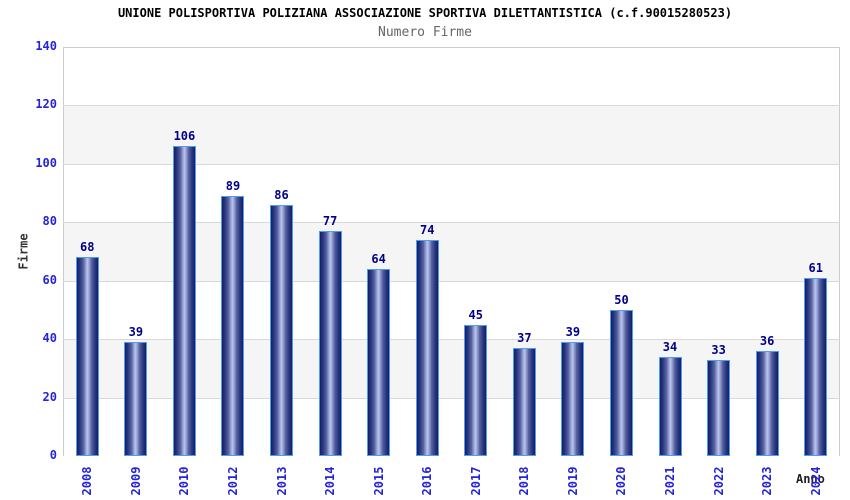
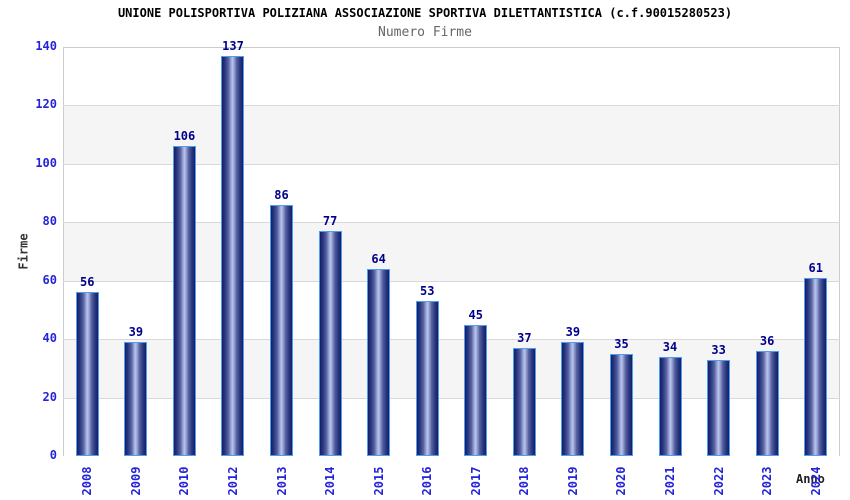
2008: 68 -> 56
2012: 89 -> 137
2016: 74 -> 53
2020: 50 -> 35
